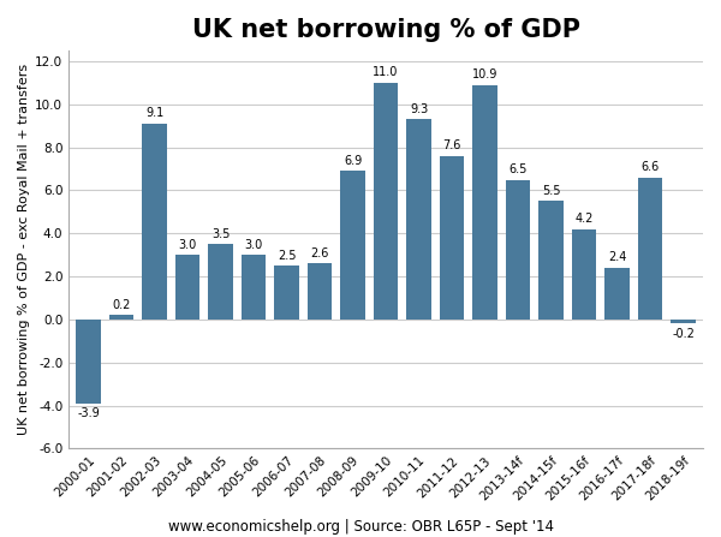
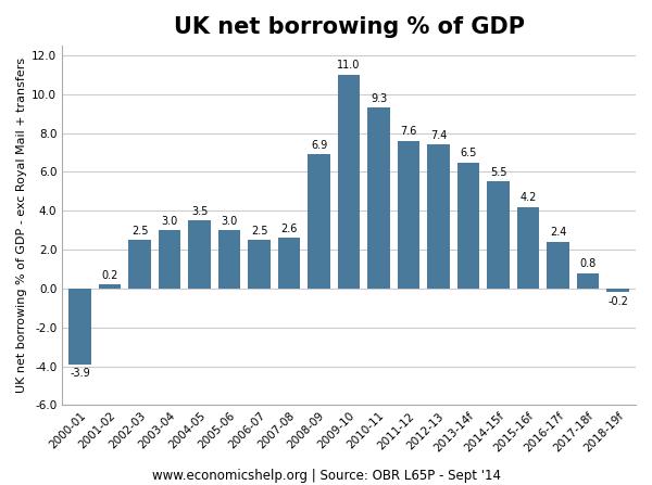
2002-03: 9.1 -> 2.5
2012-13: 10.9 -> 7.4
2017-18f: 6.6 -> 0.8
